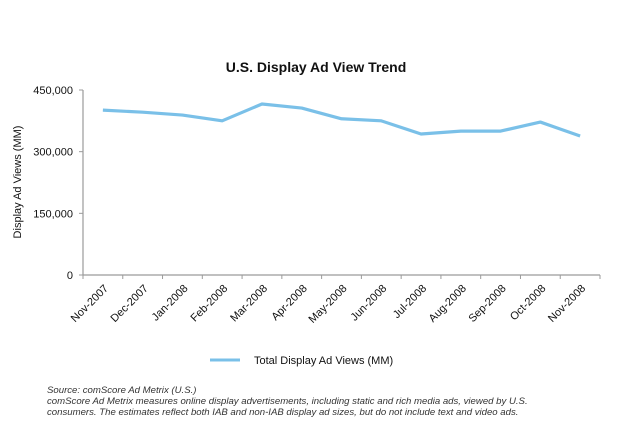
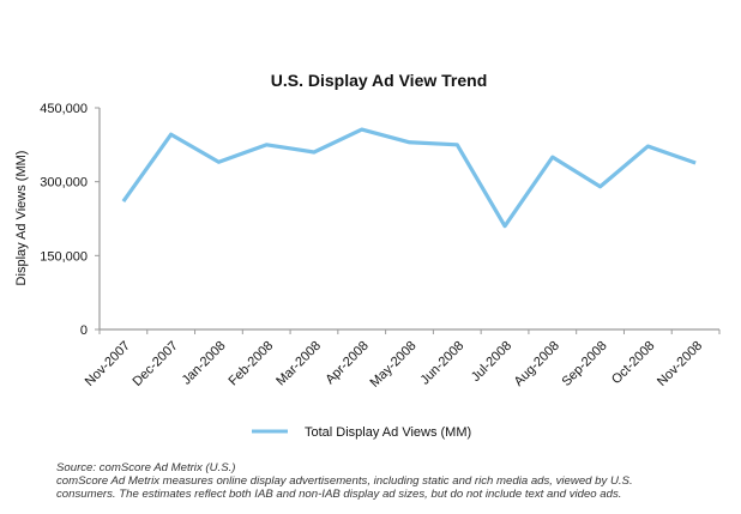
Nov-2007: 400000 -> 260000
Jan-2008: 390000 -> 340000
Mar-2008: 420000 -> 360000
Jul-2008: 340000 -> 210000
Sep-2008: 350000 -> 290000
